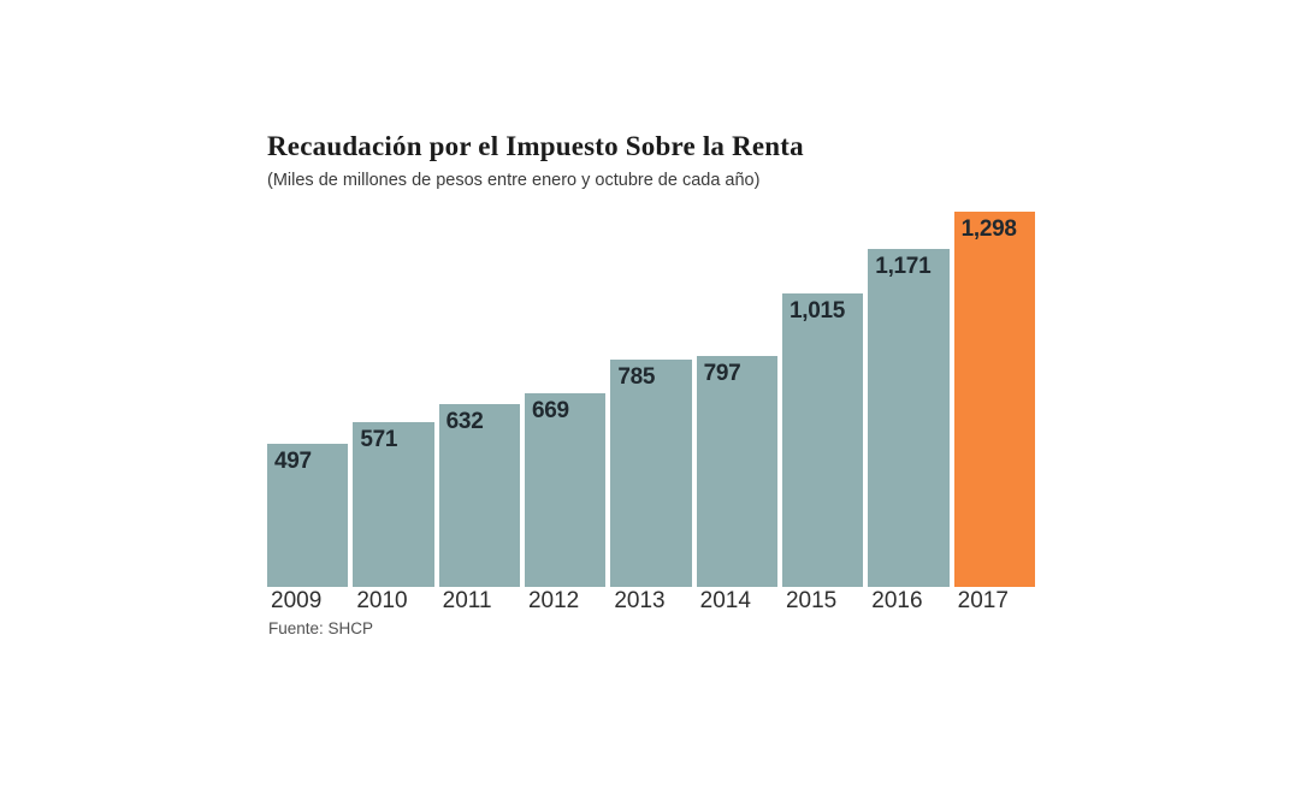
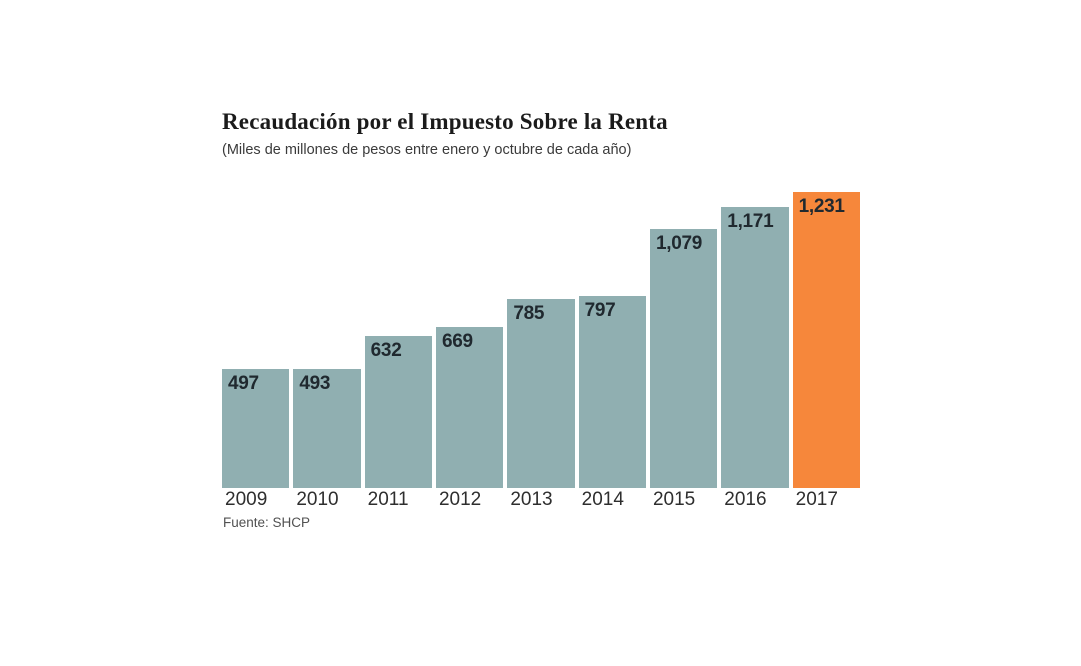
2010: 571 -> 493
2015: 1,015 -> 1,079
2017: 1,298 -> 1,231
